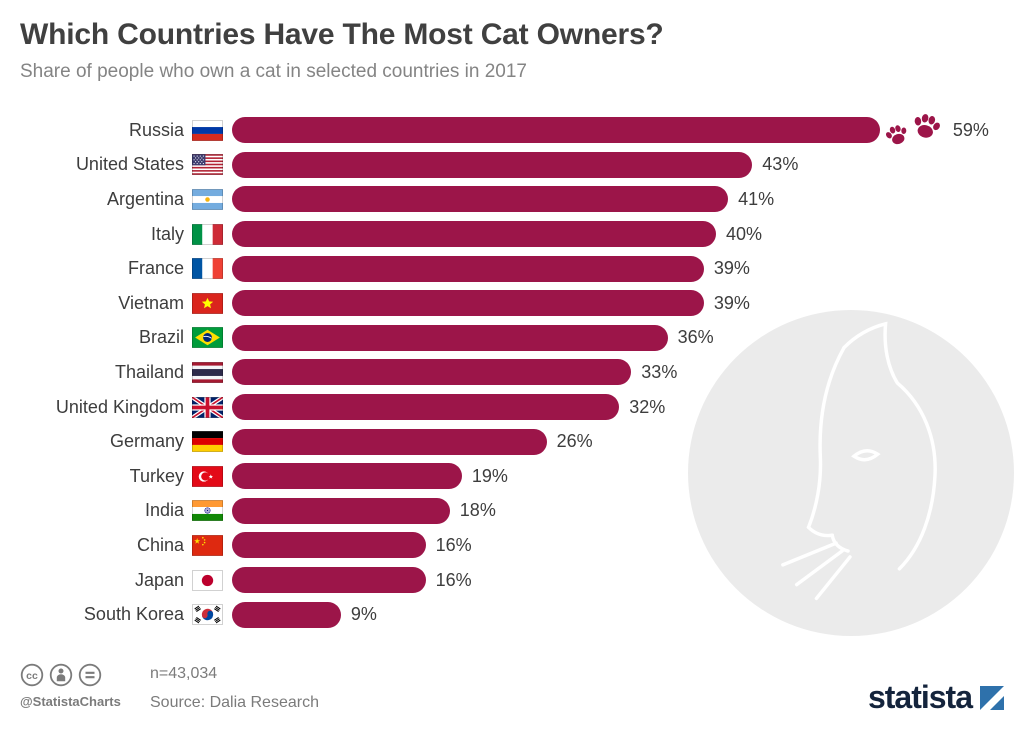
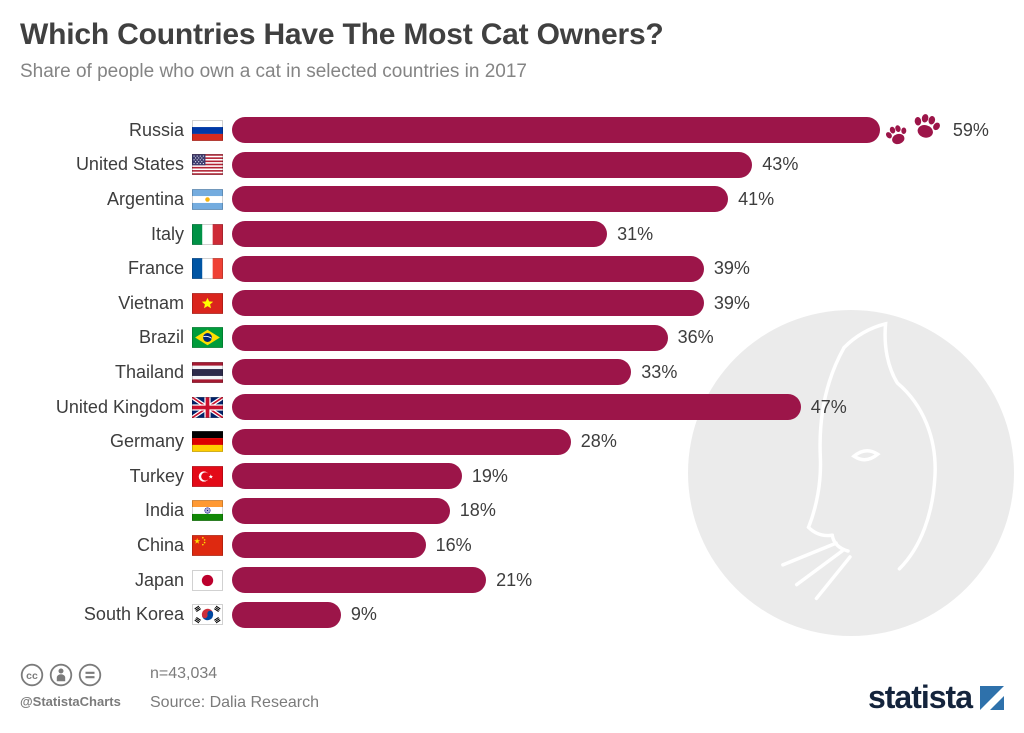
Italy: 40% -> 31%
United Kingdom: 32% -> 47%
Germany: 26% -> 28%
Japan: 16% -> 21%
